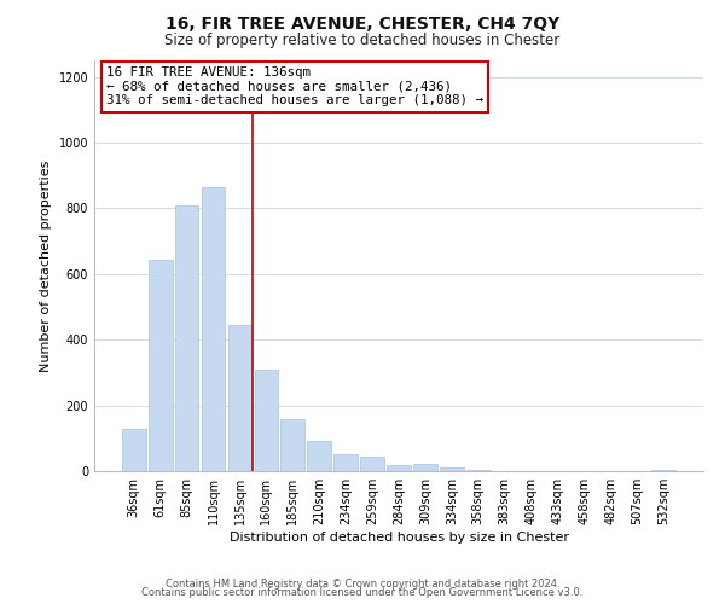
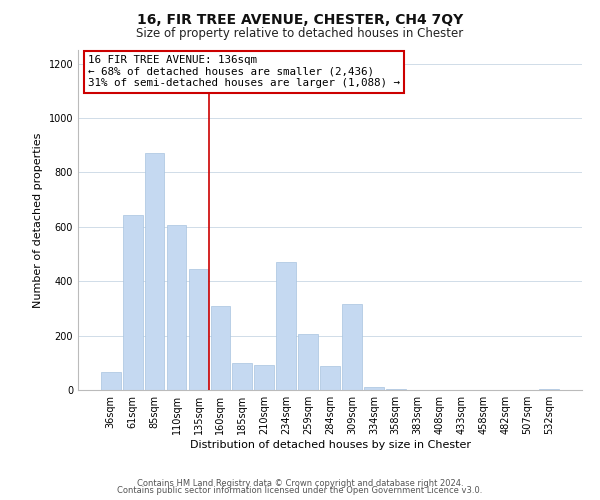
36sqm: 130 -> 65
85sqm: 810 -> 870
110sqm: 865 -> 605
185sqm: 158 -> 100
234sqm: 52 -> 470
259sqm: 43 -> 205
284sqm: 18 -> 90
309sqm: 22 -> 315
